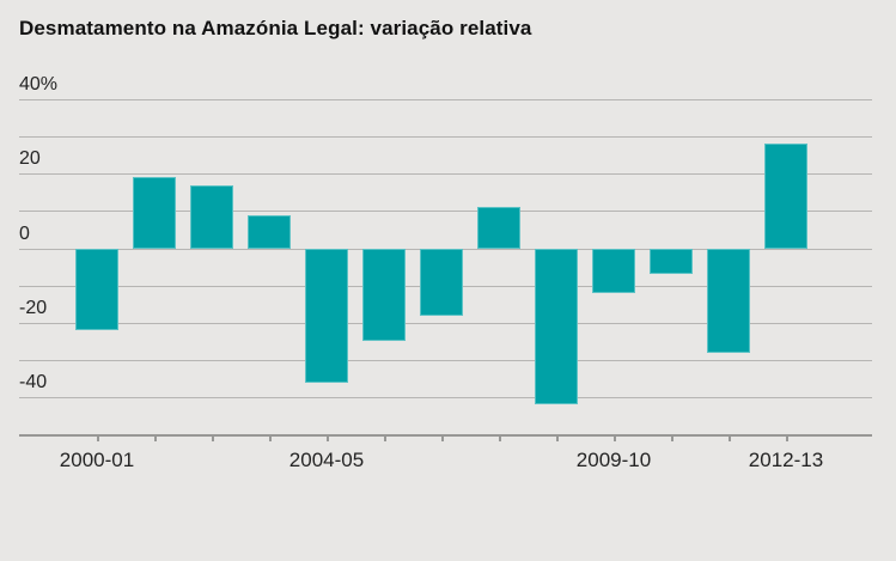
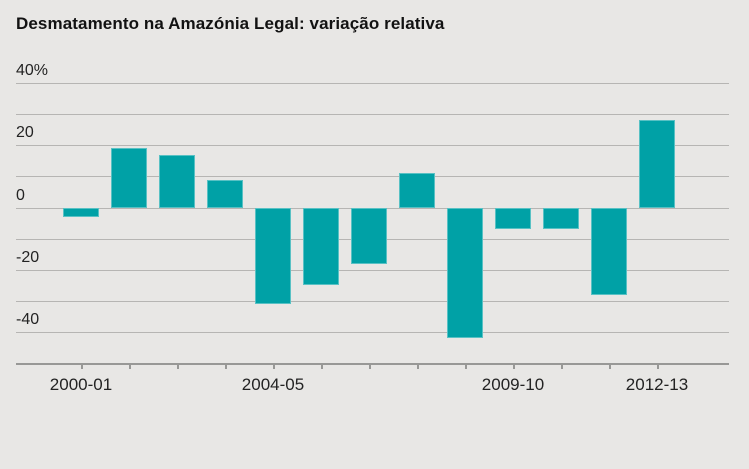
2000-01: -22% -> -3%
2004-05: -36% -> -31%
2009-10: -12% -> -7%
